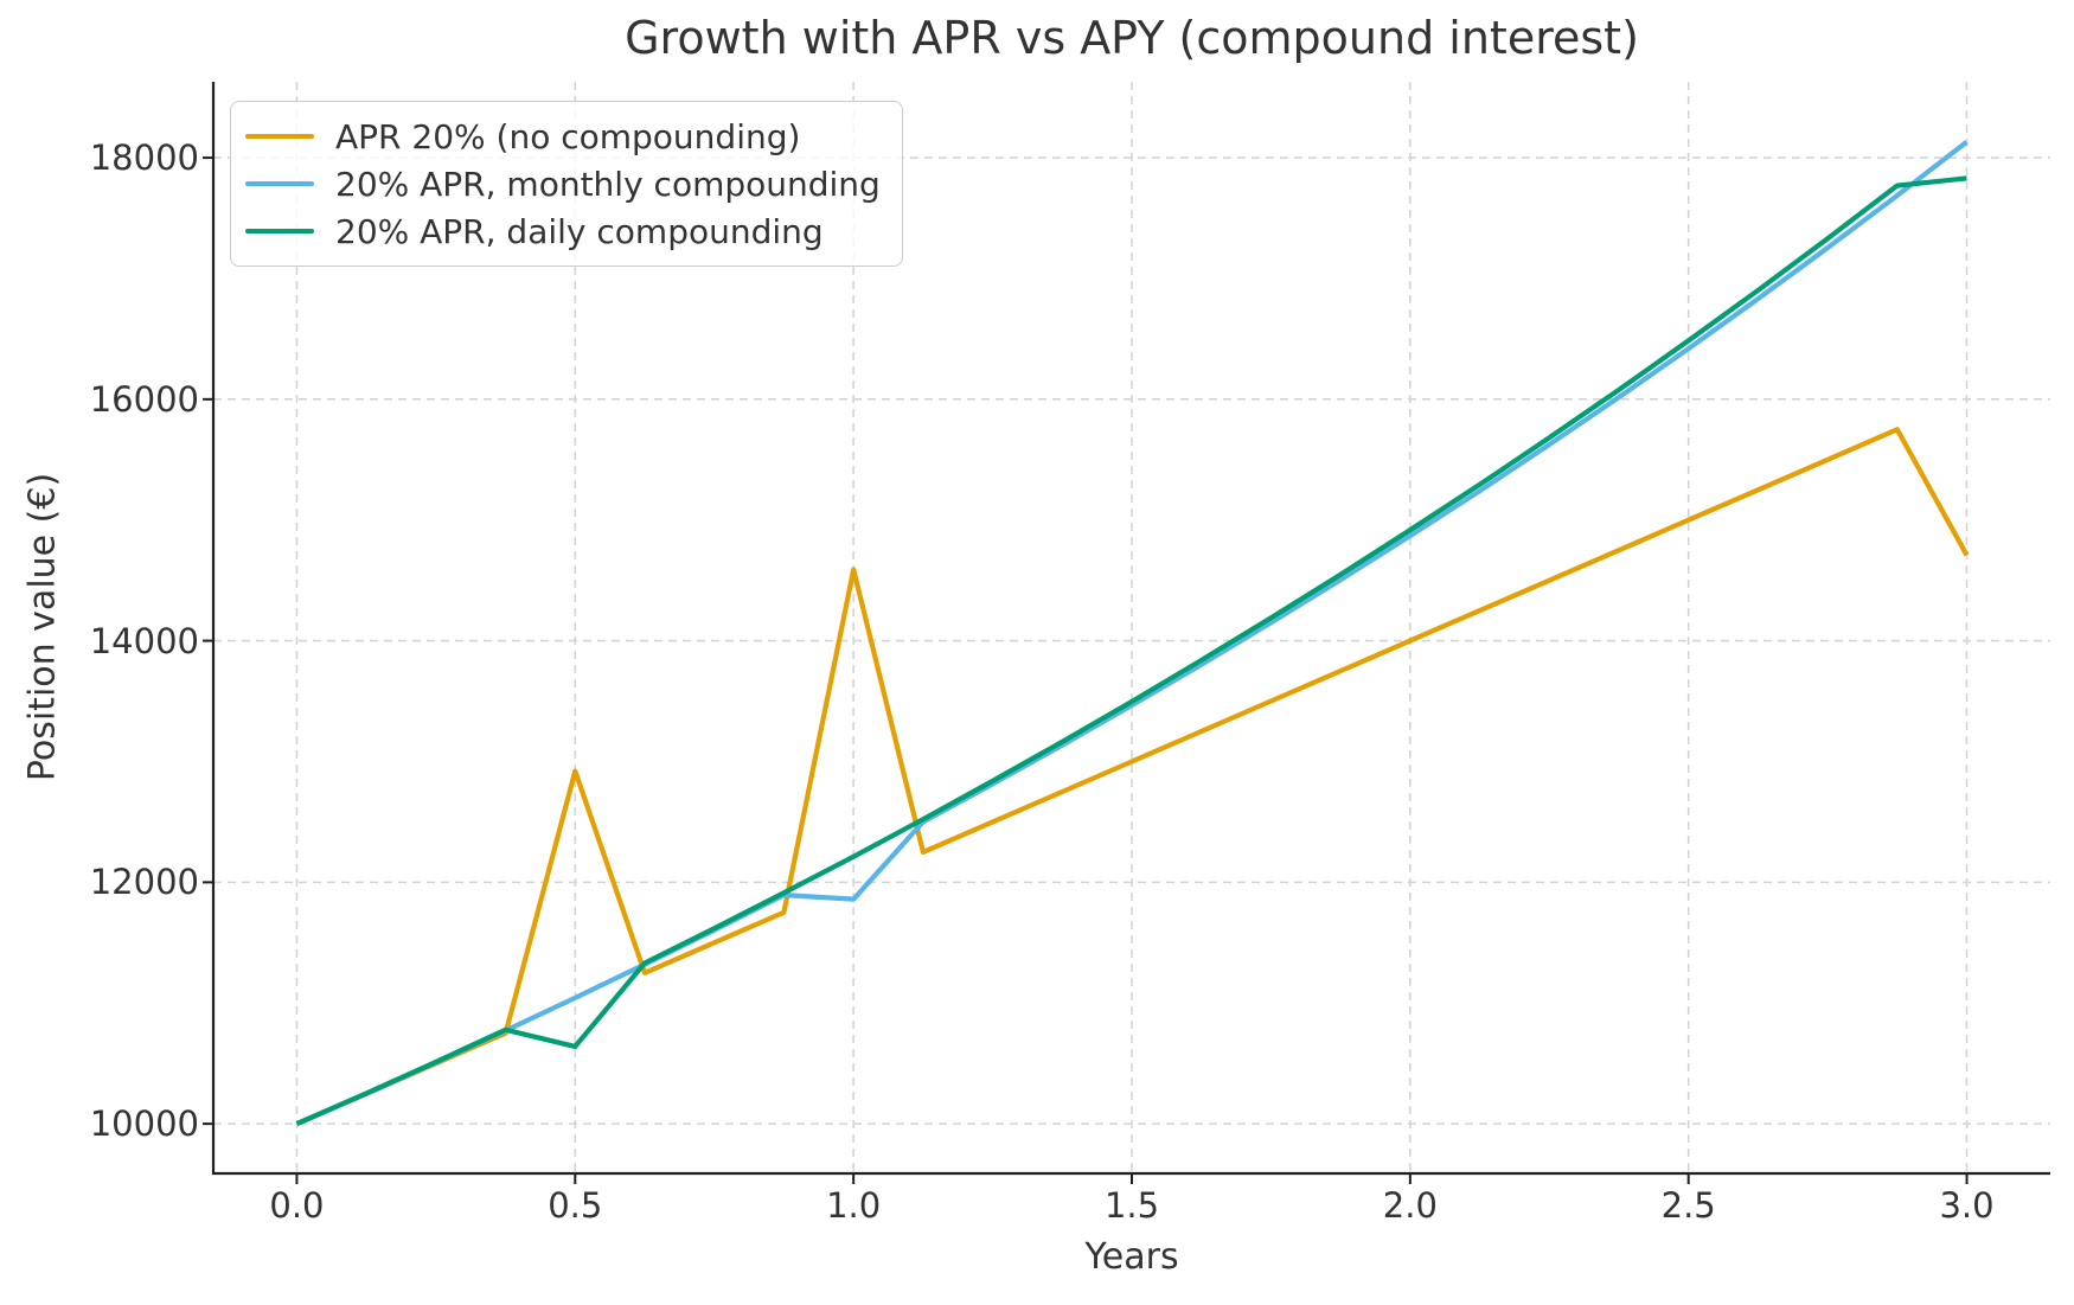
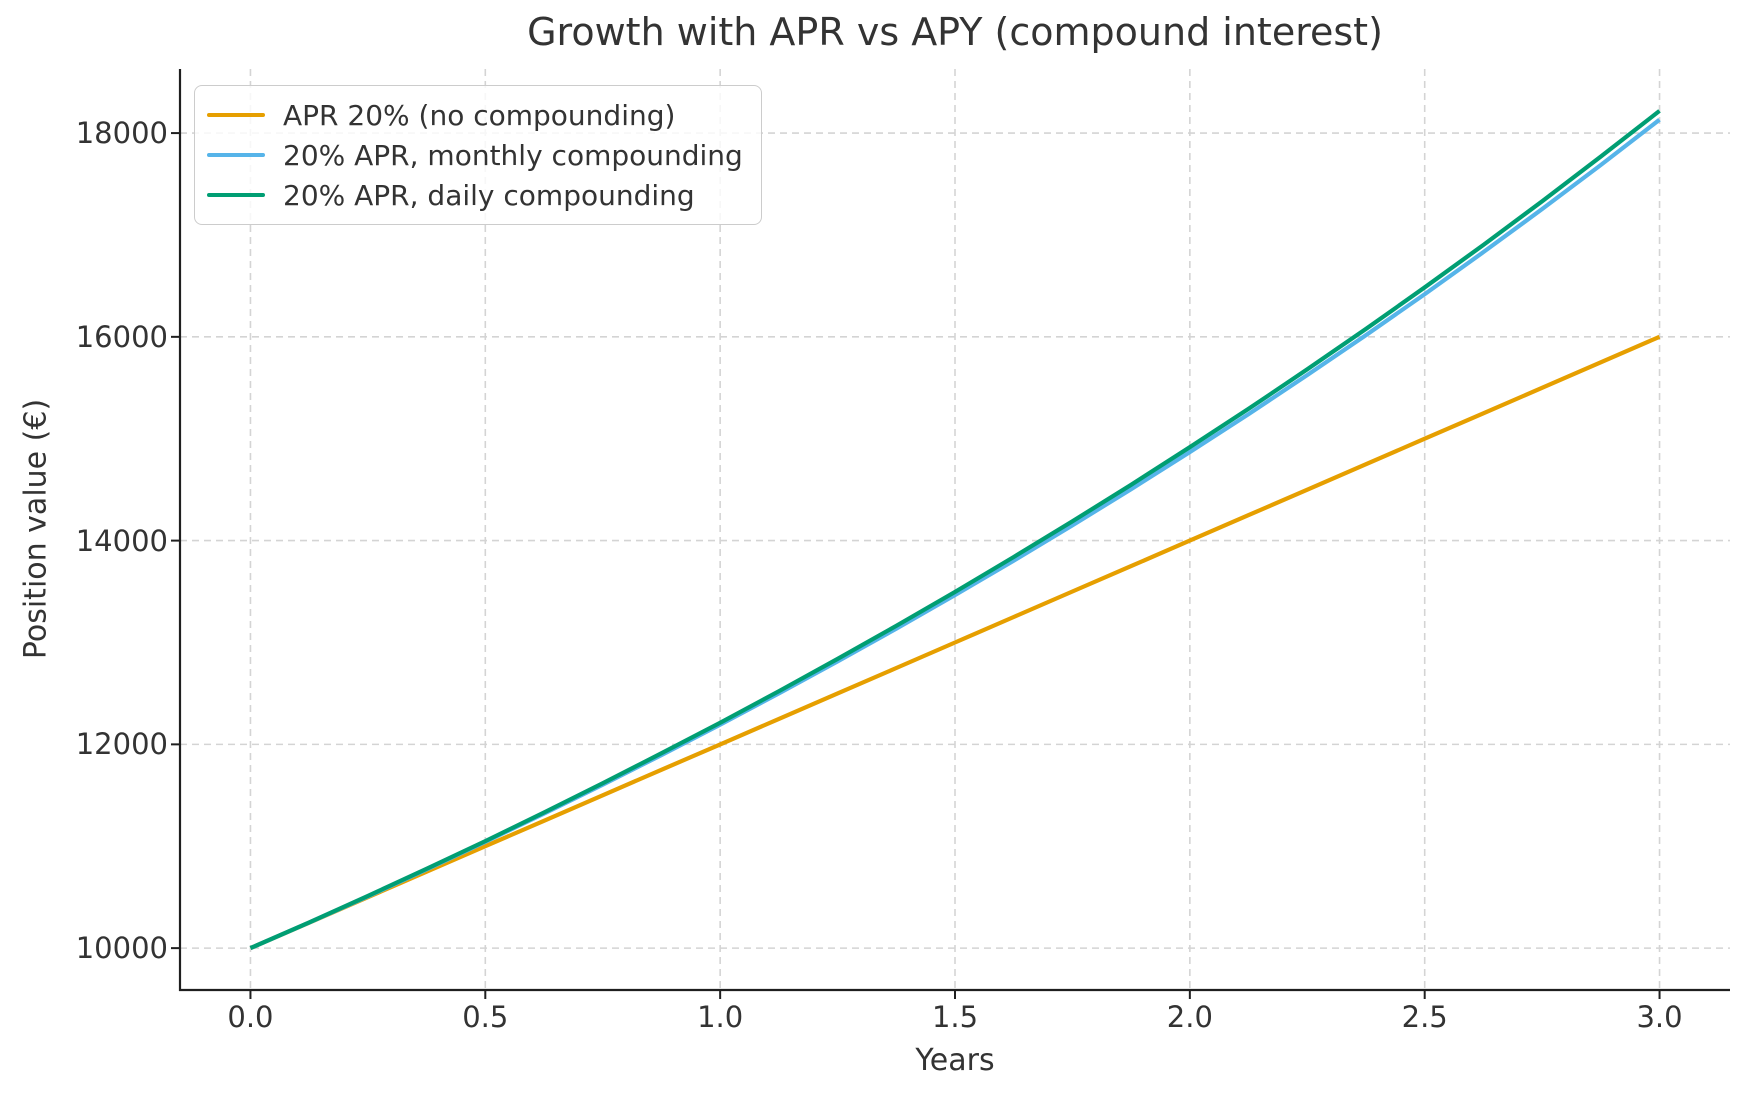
APR 20% (no compounding)/0.5: 12920 -> 11000
20% APR, daily compounding/0.5: 10640 -> 11050
APR 20% (no compounding)/1.0: 14590 -> 12000
20% APR, monthly compounding/1.0: 11860 -> 12190
APR 20% (no compounding)/3.0: 14710 -> 16000
20% APR, daily compounding/3.0: 17830 -> 18220
